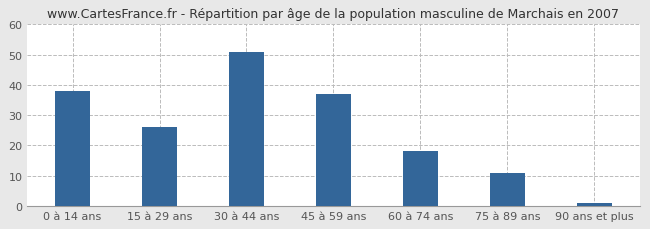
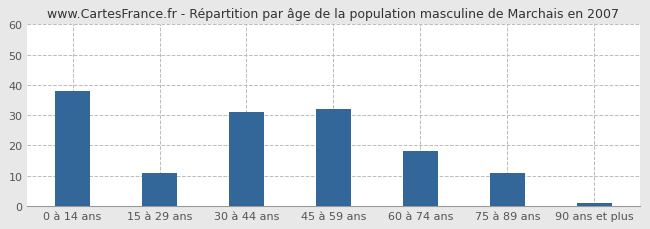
15 à 29 ans: 26 -> 11
30 à 44 ans: 51 -> 31
45 à 59 ans: 37 -> 32
